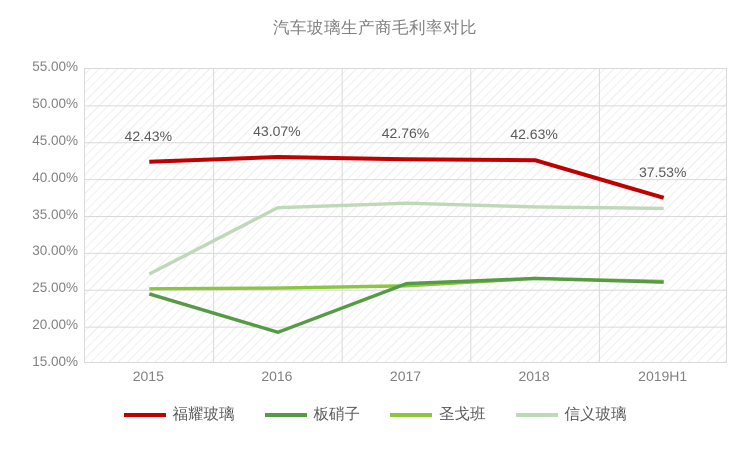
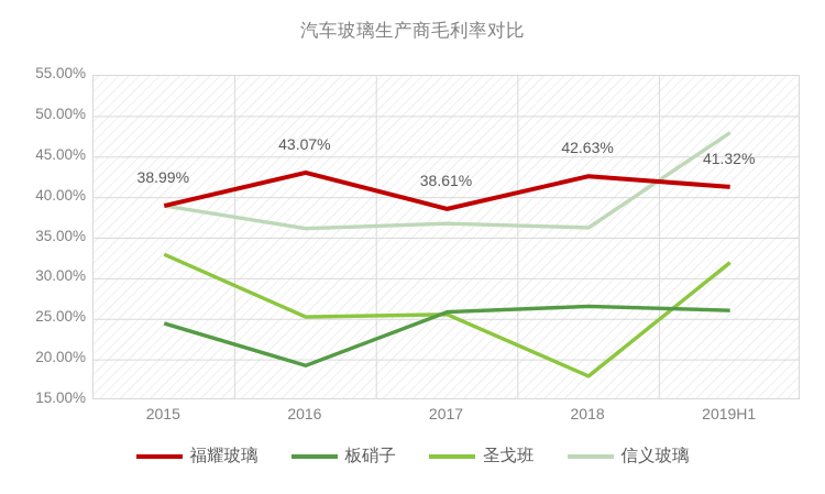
福耀玻璃/2015: 42.43% -> 38.99%
圣戈班/2015: 25% -> 33%
信义玻璃/2015: 27% -> 39%
福耀玻璃/2017: 42.76% -> 38.61%
圣戈班/2018: 27% -> 18%
福耀玻璃/2019H1: 37.53% -> 41.32%
圣戈班/2019H1: 26% -> 32%
信义玻璃/2019H1: 36% -> 48%
